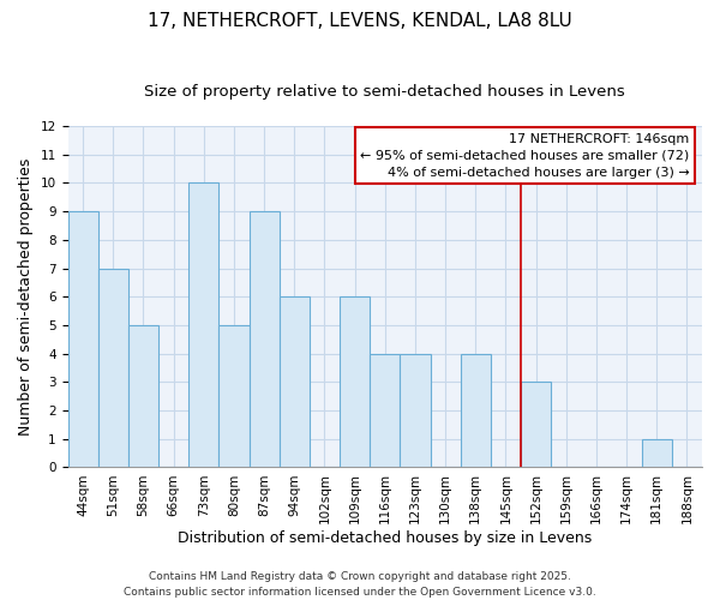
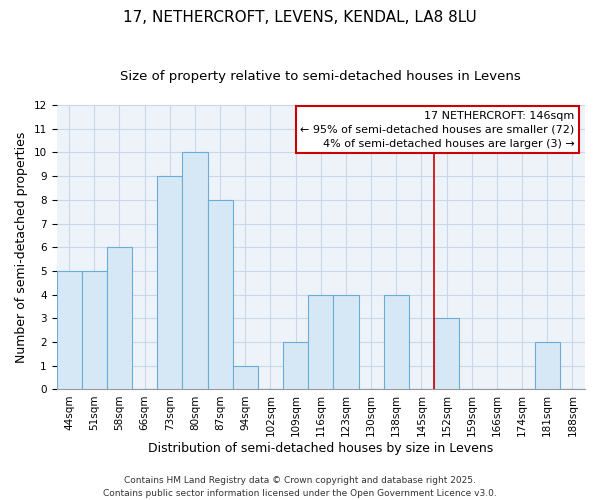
44sqm: 9 -> 5
51sqm: 7 -> 5
58sqm: 5 -> 6
73sqm: 10 -> 9
80sqm: 5 -> 10
87sqm: 9 -> 8
94sqm: 6 -> 1
109sqm: 6 -> 2
181sqm: 1 -> 2
